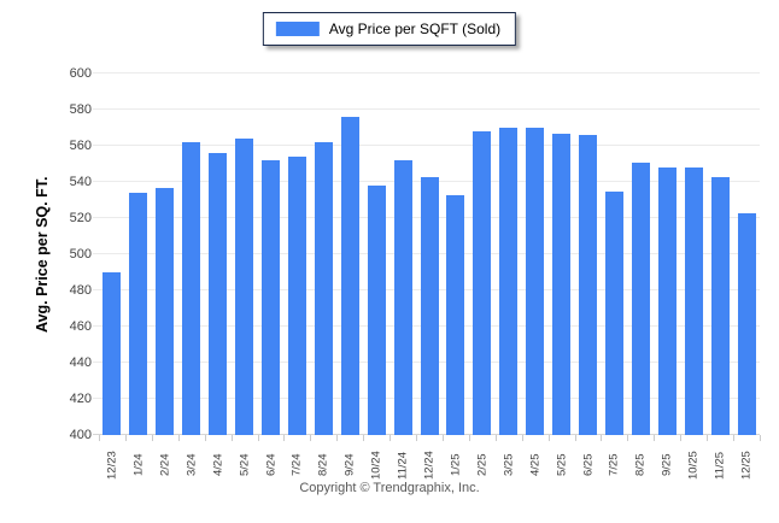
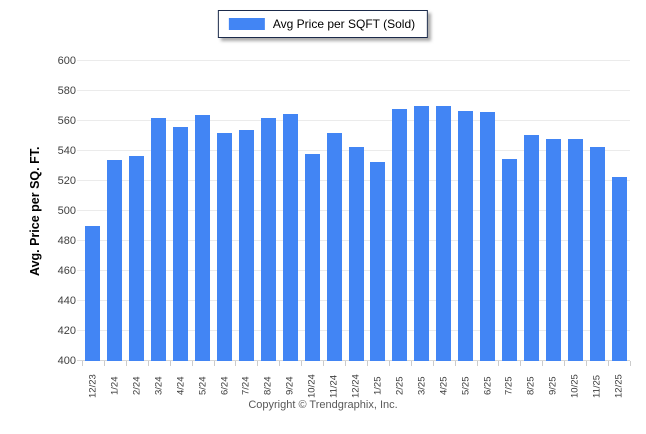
9/24: 576 -> 565
